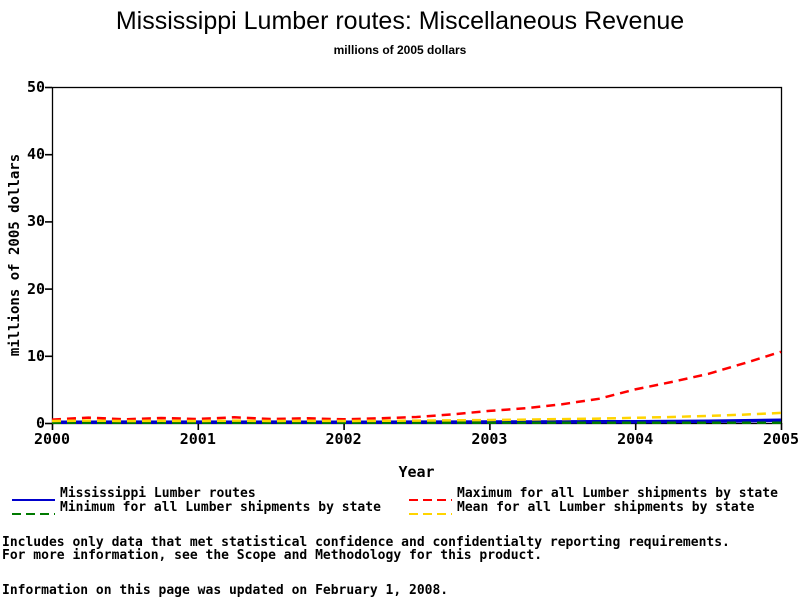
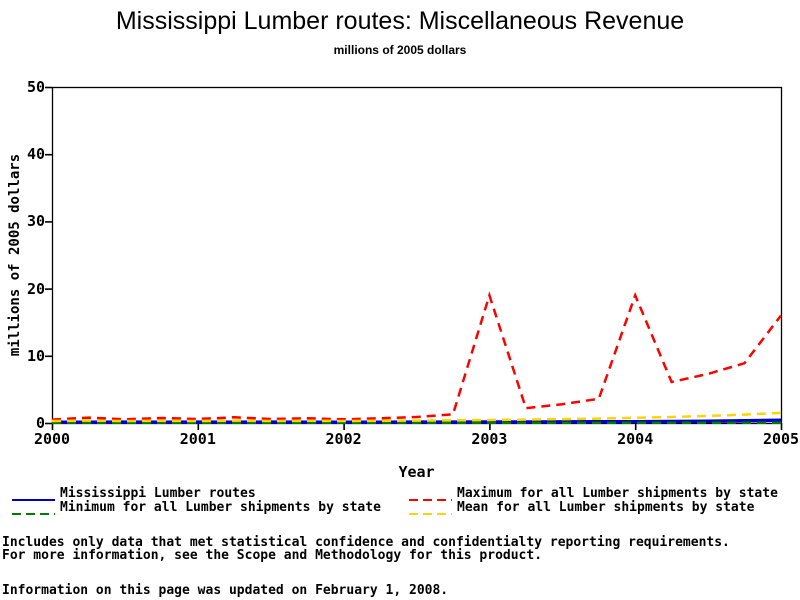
Maximum for all Lumber shipments by state/2003: 2 -> 19
Maximum for all Lumber shipments by state/2004: 5 -> 19
Maximum for all Lumber shipments by state/2005: 11 -> 16
